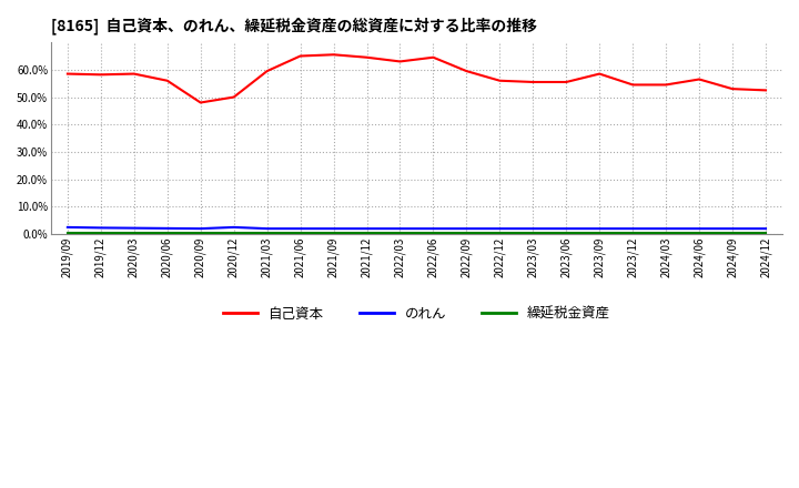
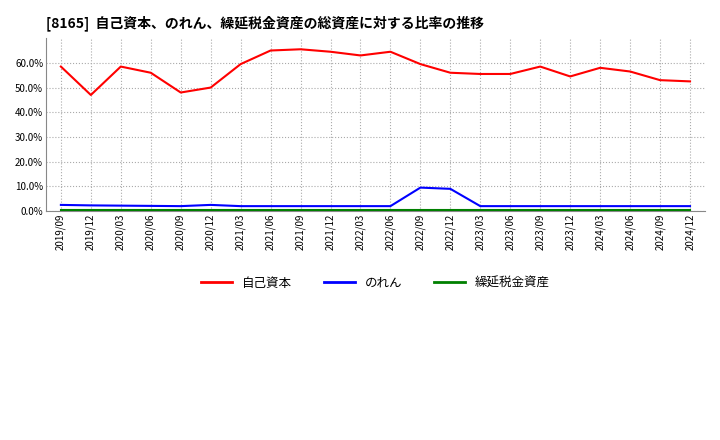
自己資本/2019/12: 58.2% -> 47.0%
のれん/2022/09: 2.0% -> 9.5%
のれん/2022/12: 2.0% -> 9.0%
自己資本/2024/03: 54.5% -> 58.0%
